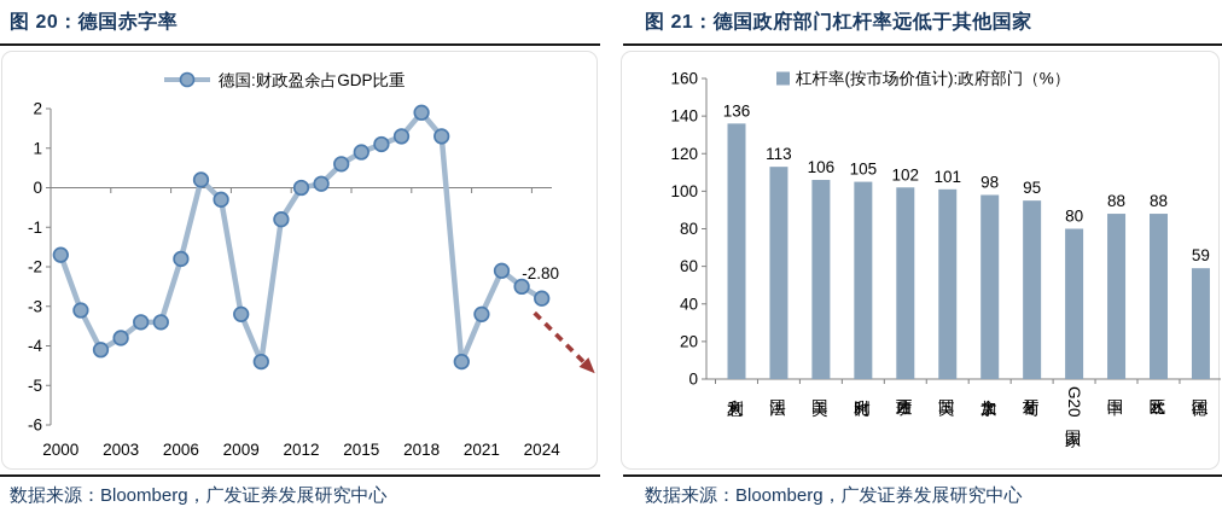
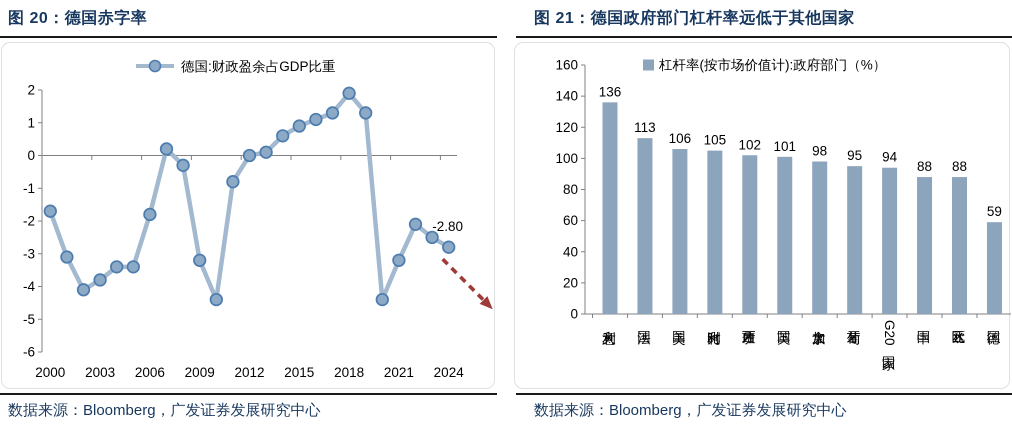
图 21：德国政府部门杠杆率远低于其他国家/G20国家: 80 -> 94
